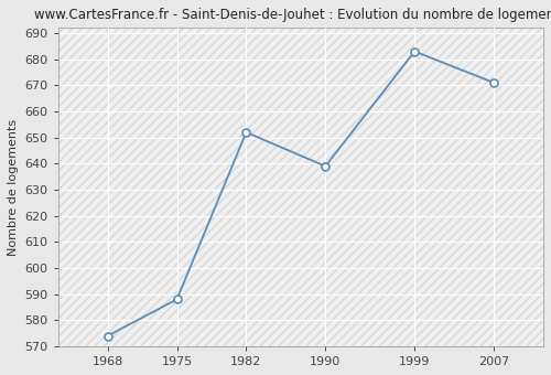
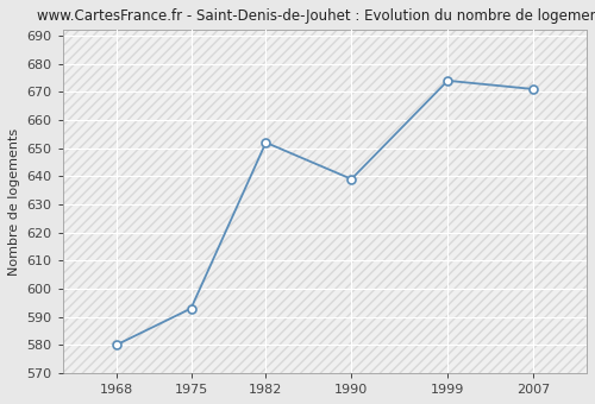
1968: 574 -> 580
1975: 588 -> 593
1999: 683 -> 674
